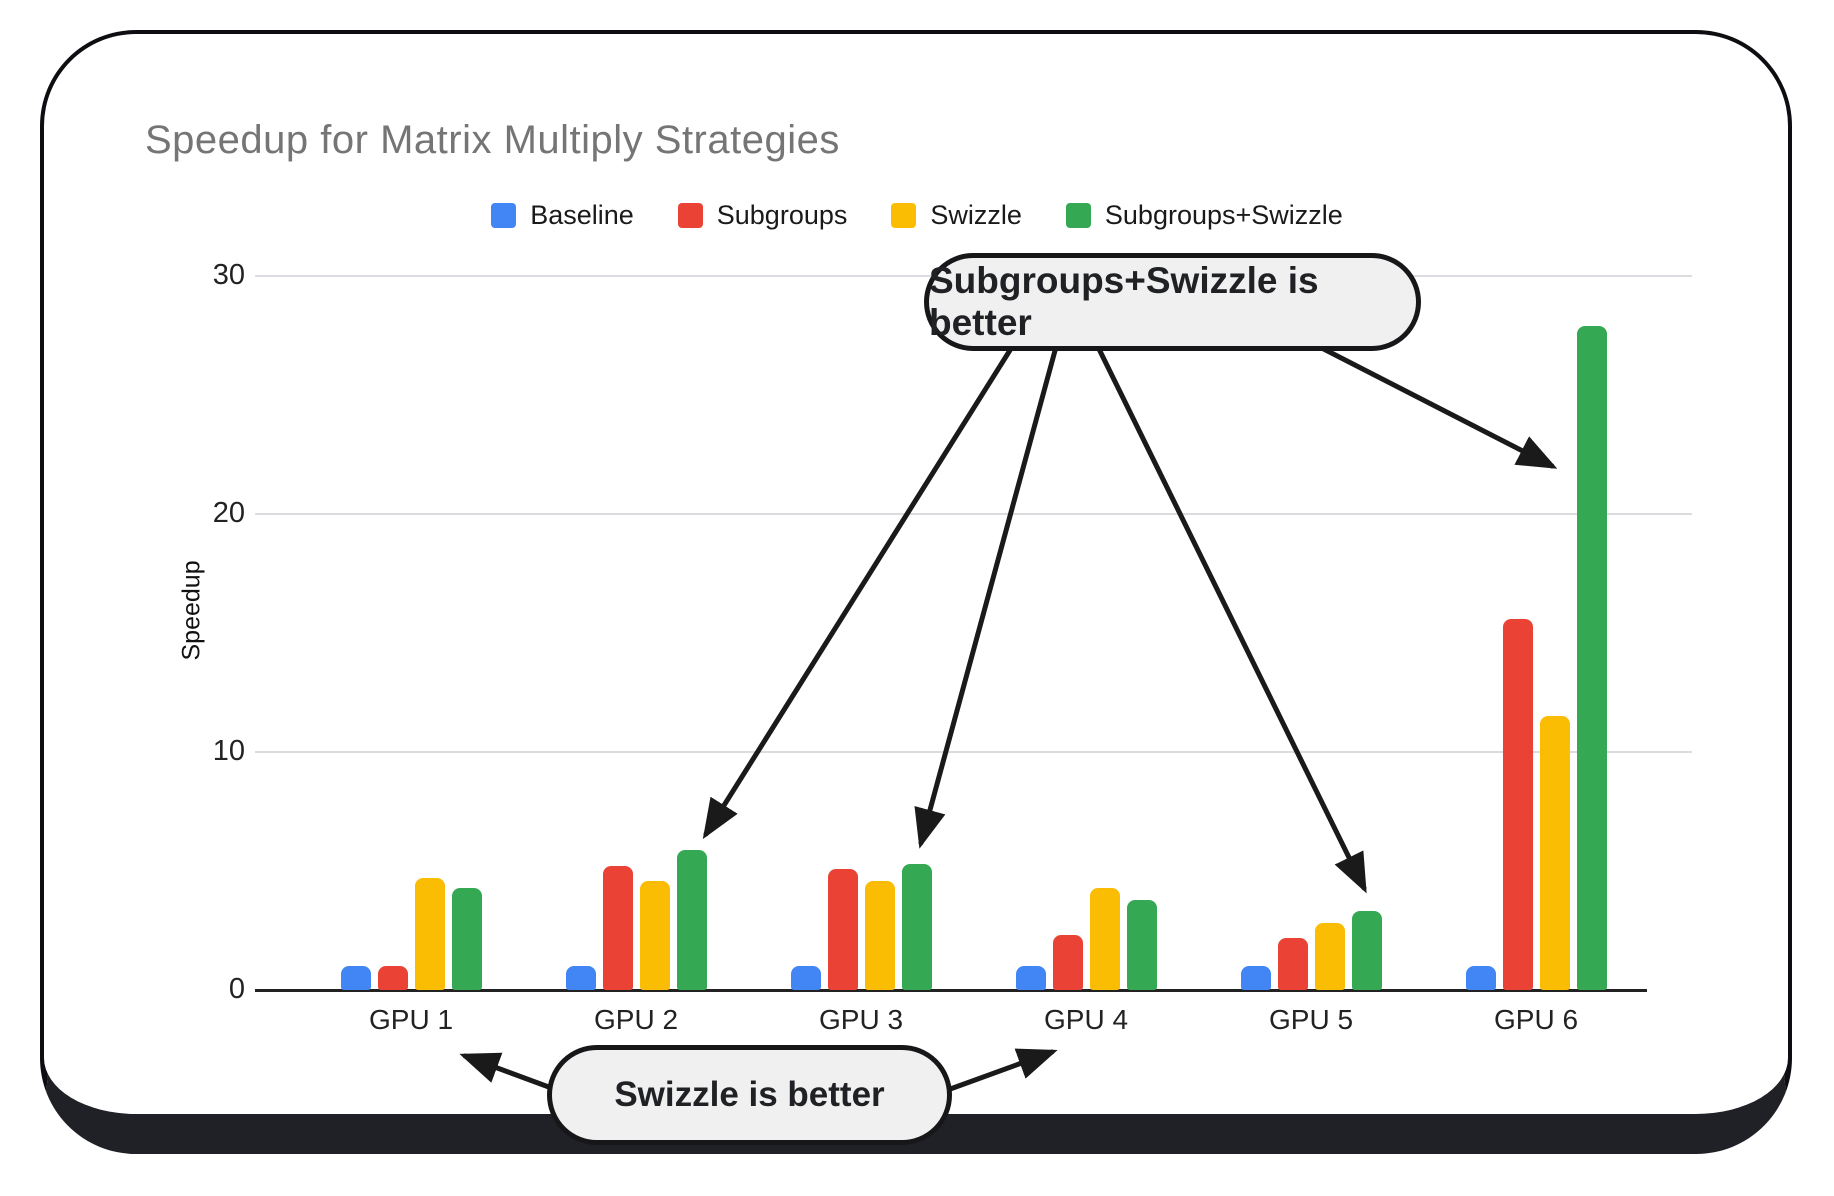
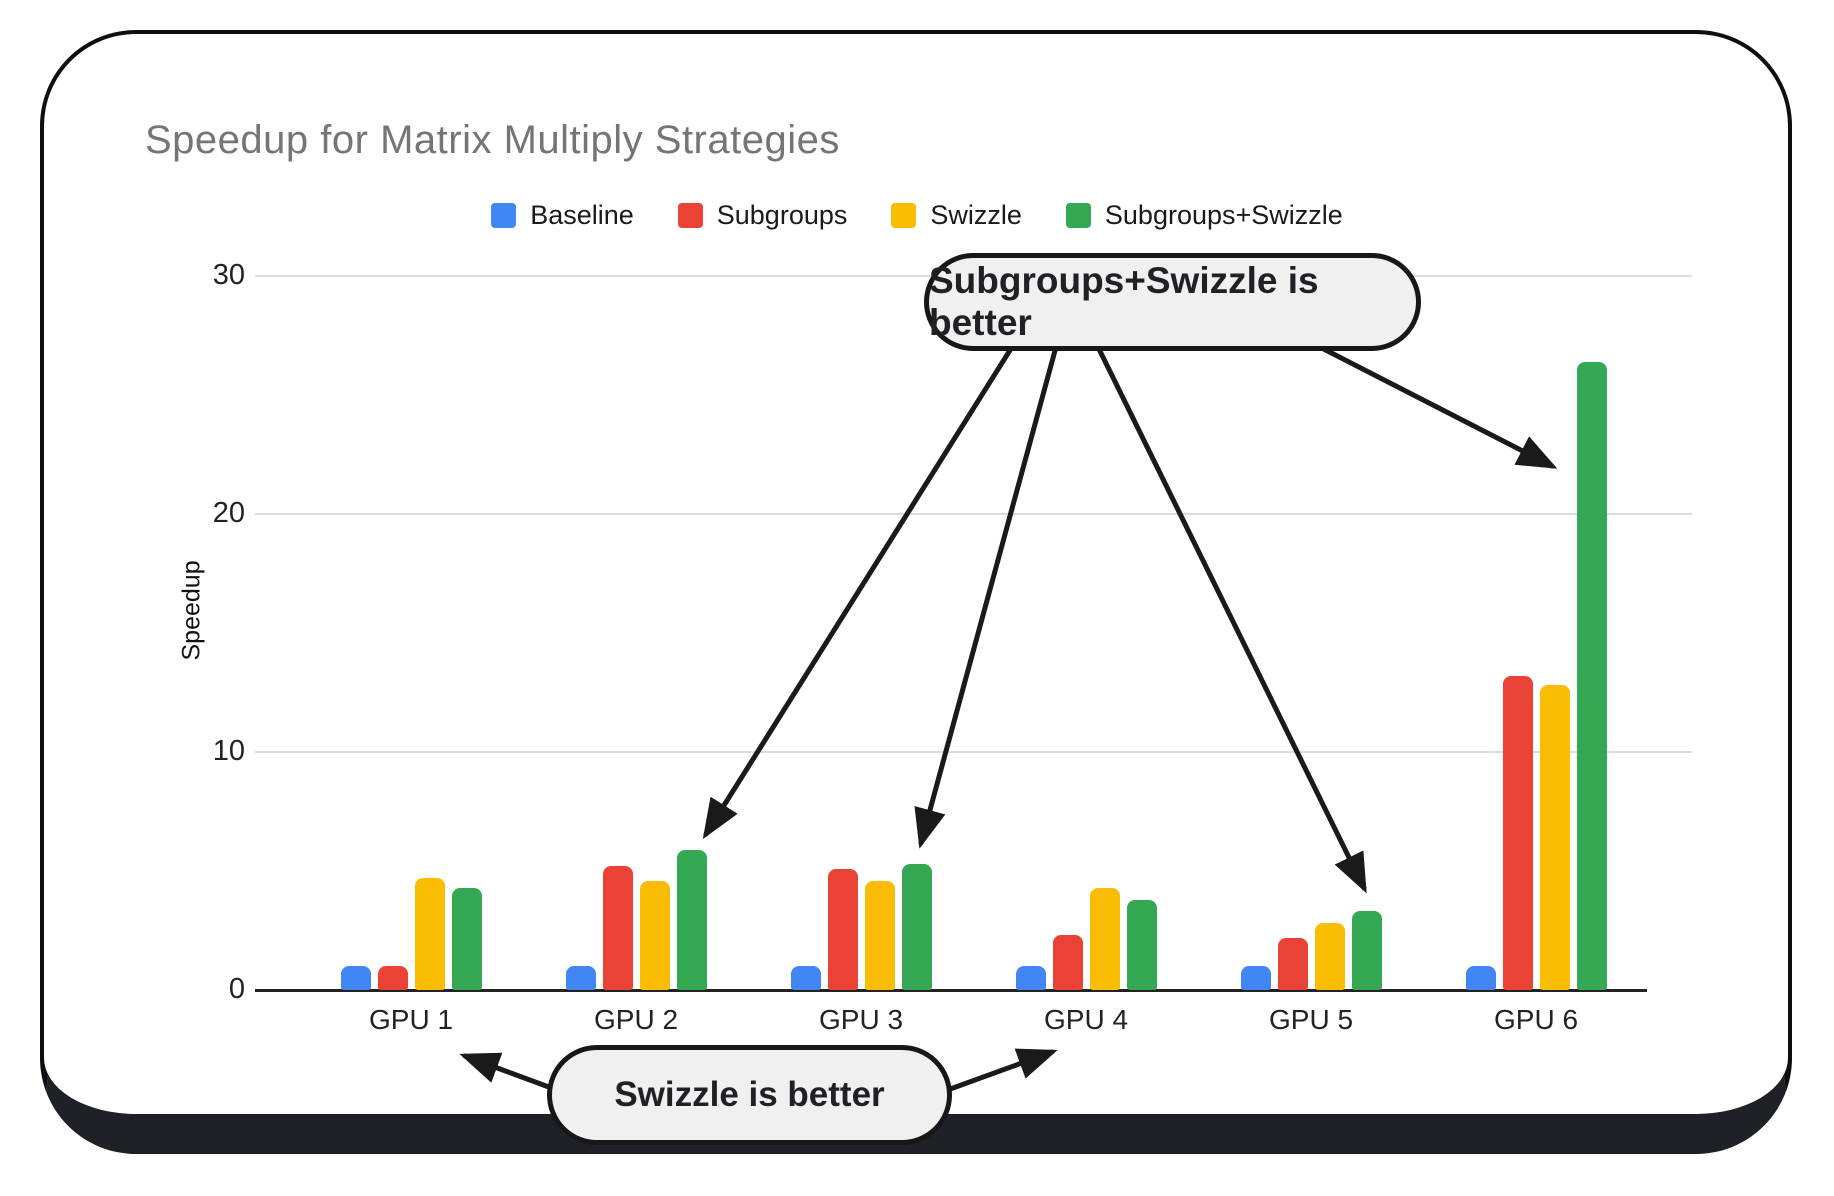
Subgroups/GPU 6: 15.6 -> 13.2
Swizzle/GPU 6: 11.5 -> 12.8
Subgroups+Swizzle/GPU 6: 27.9 -> 26.4
